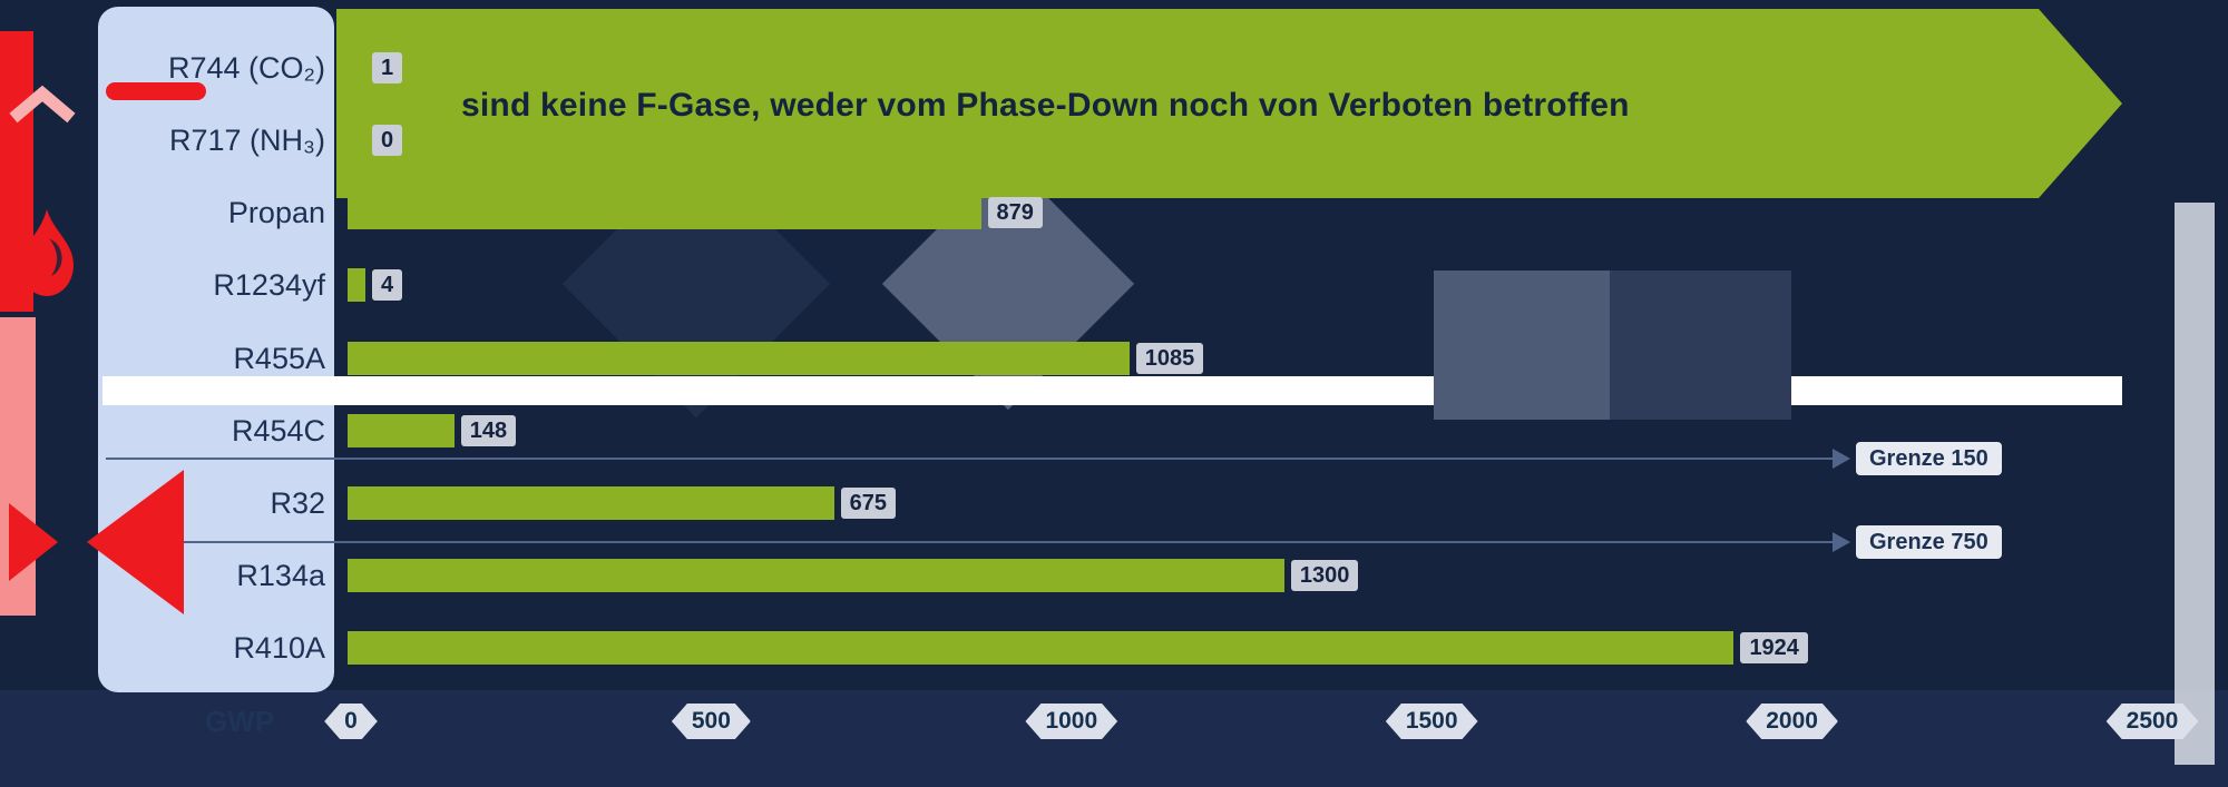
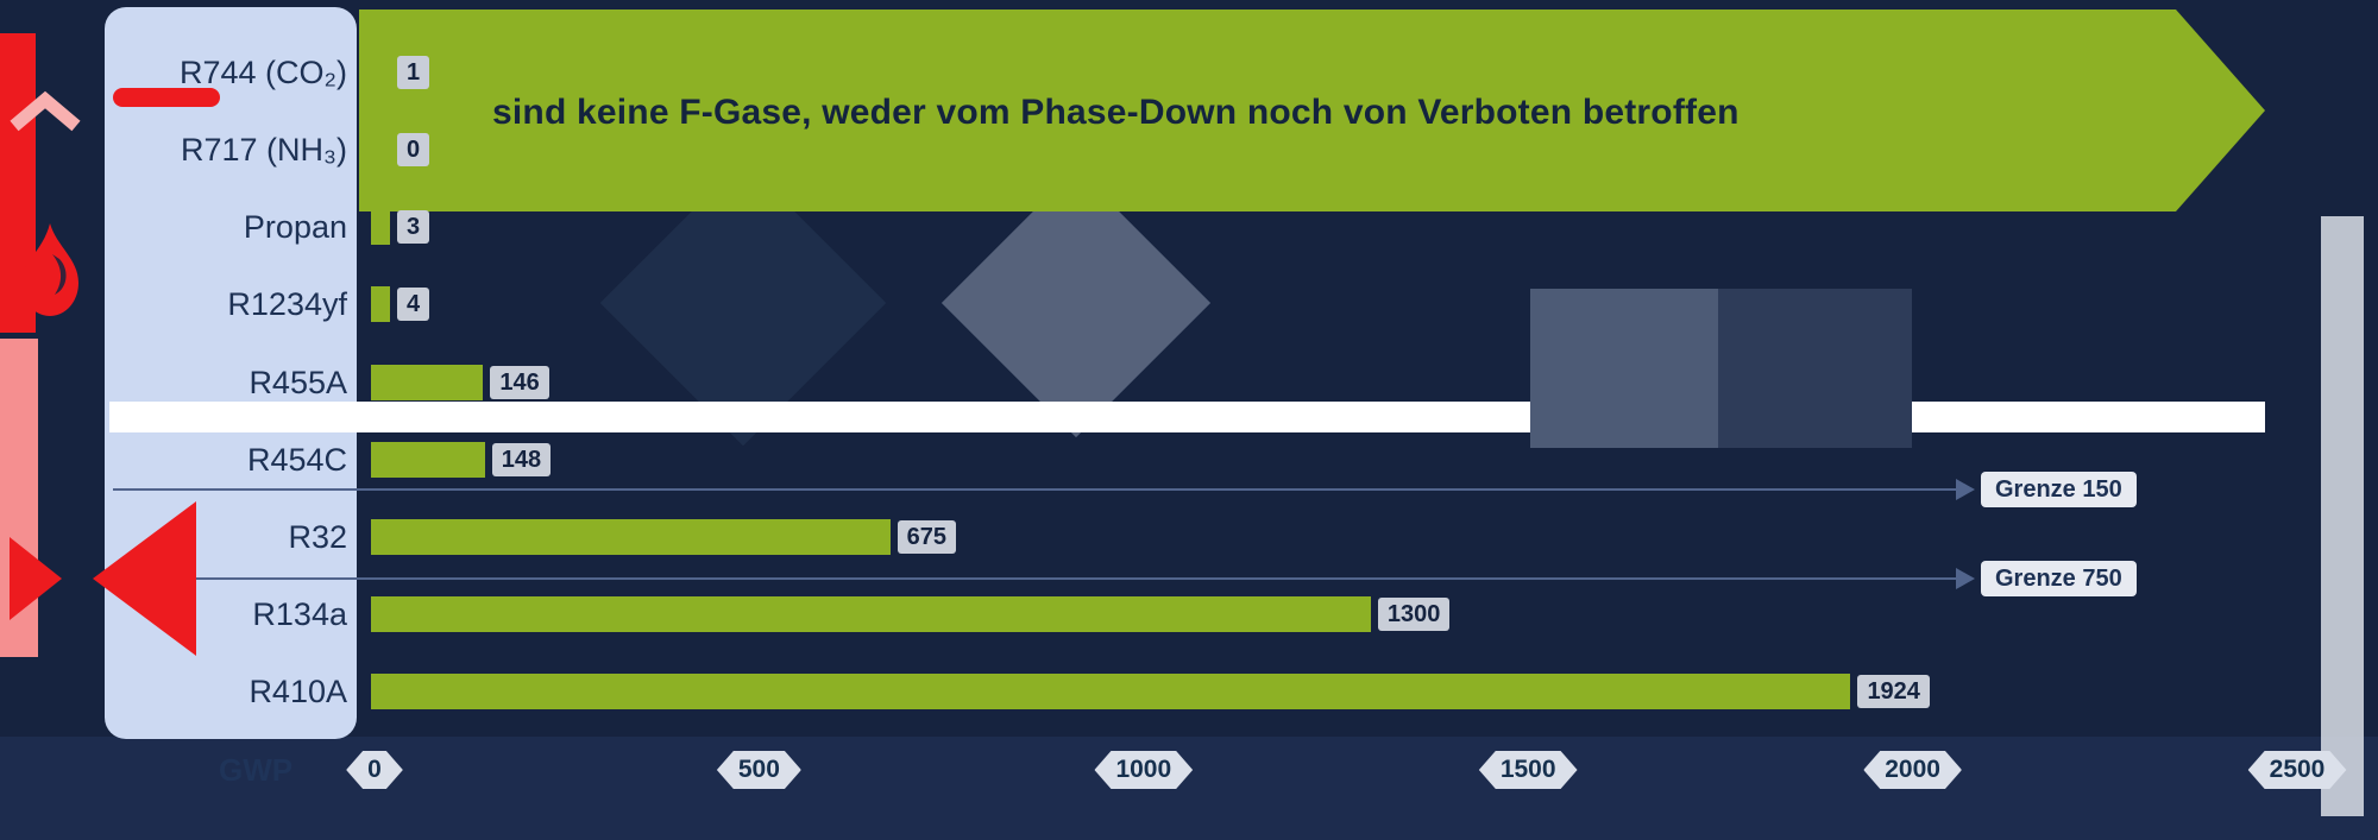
Propan: 879 -> 3
R455A: 1085 -> 146
